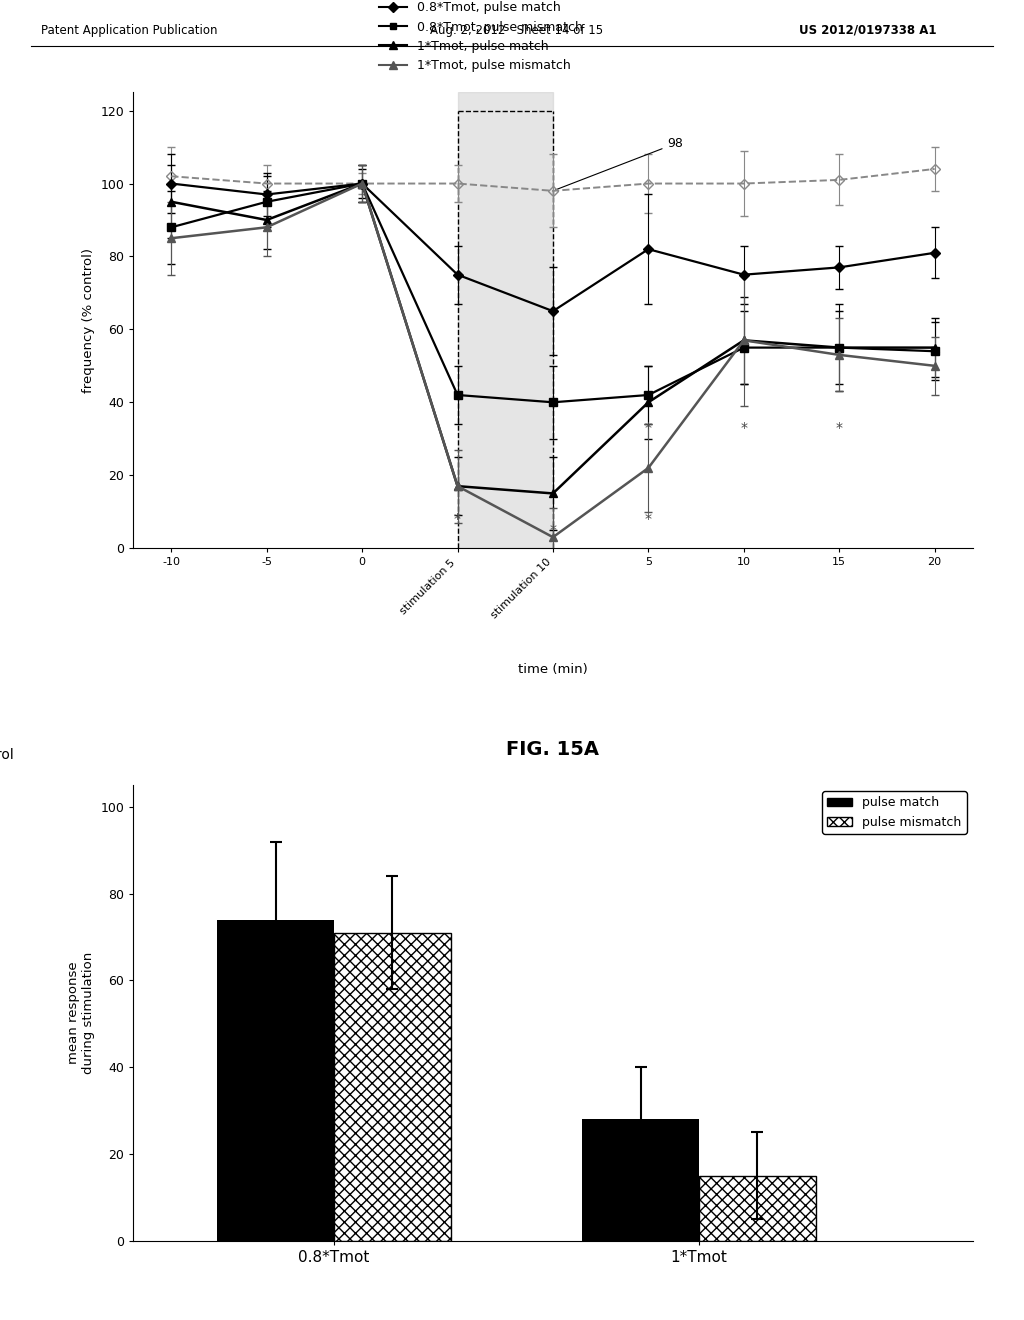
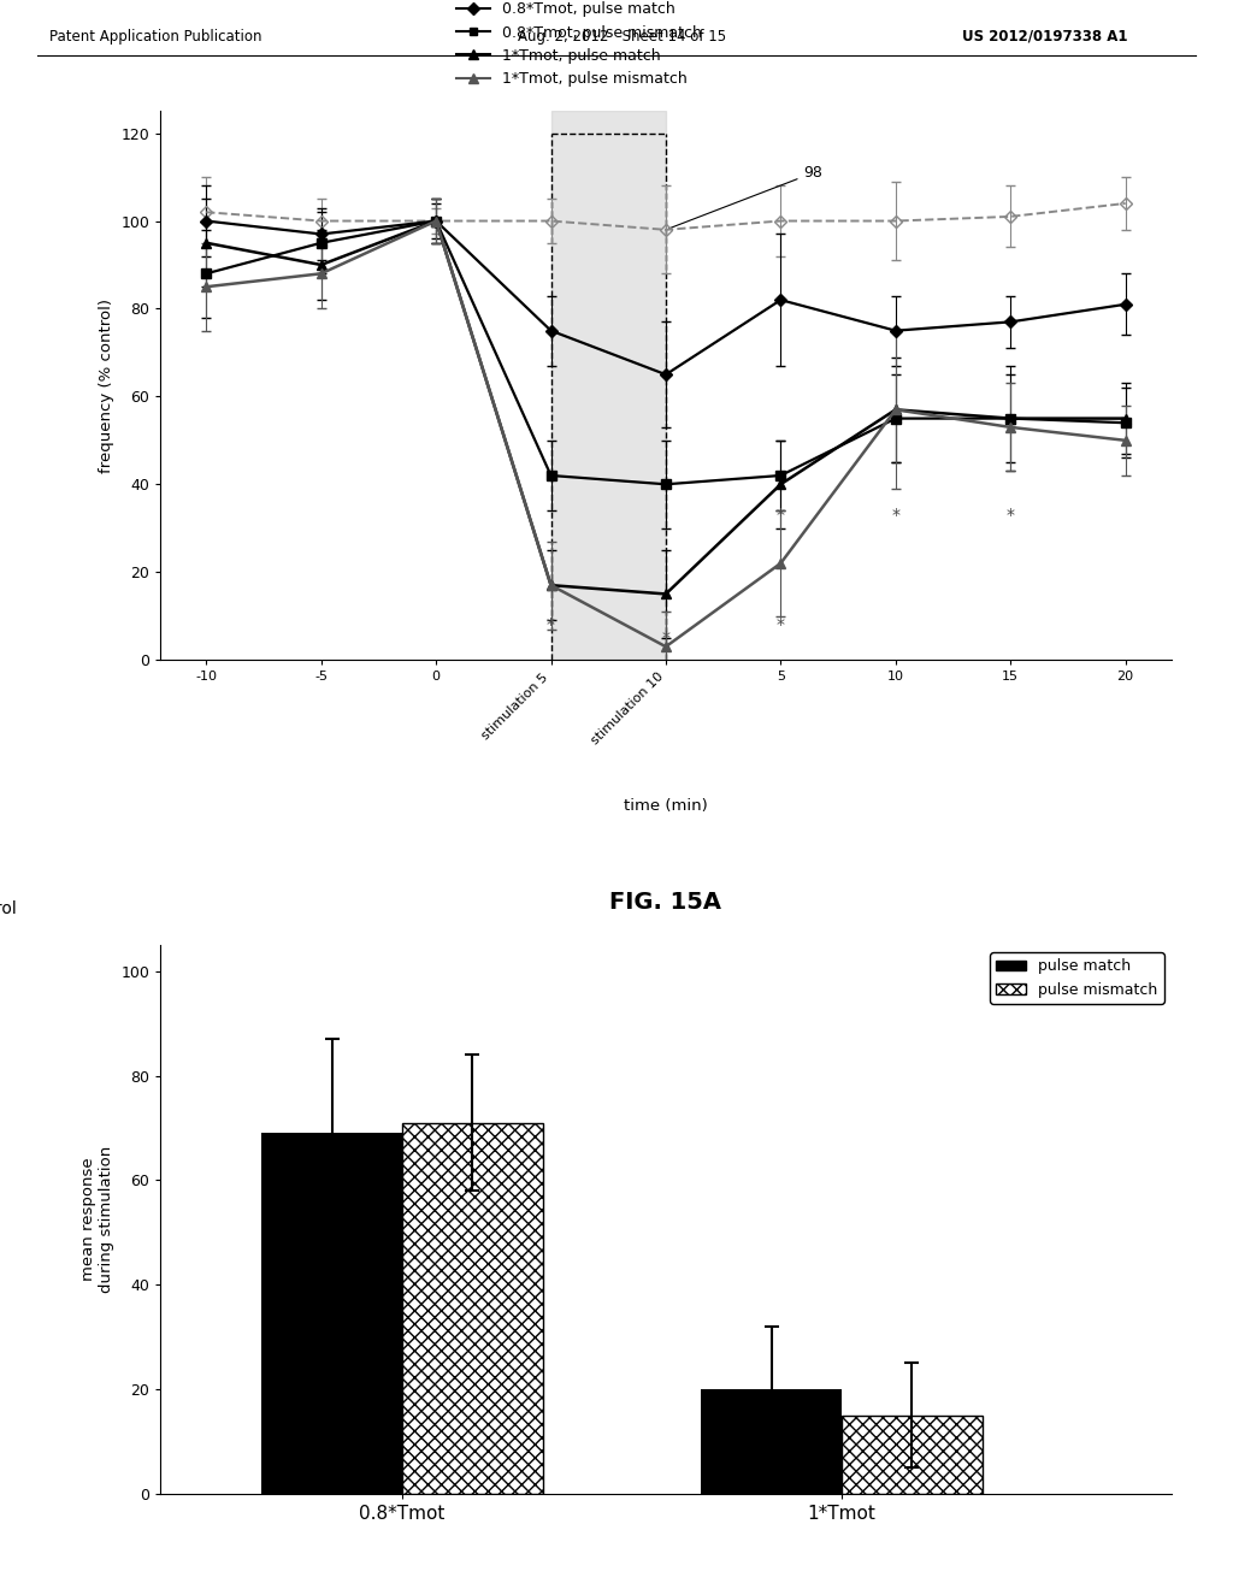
pulse match/0.8*Tmot: 74 -> 69
pulse match/1*Tmot: 28 -> 20
